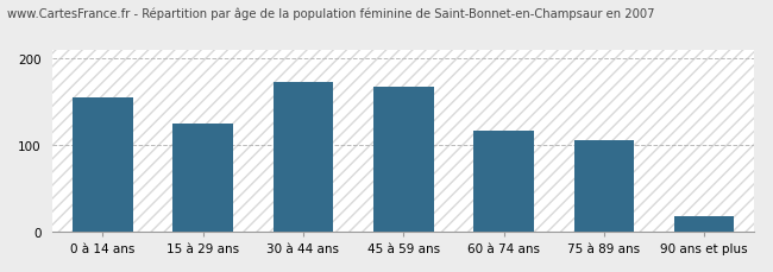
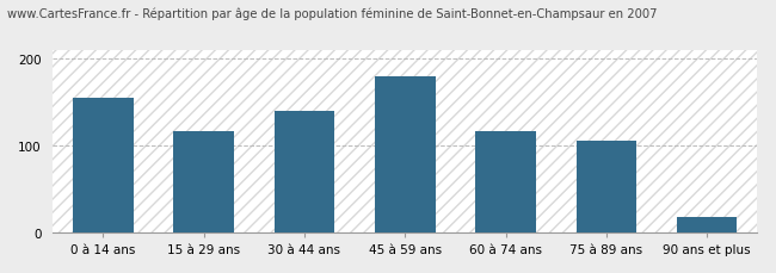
15 à 29 ans: 125 -> 116
30 à 44 ans: 172 -> 140
45 à 59 ans: 167 -> 180
